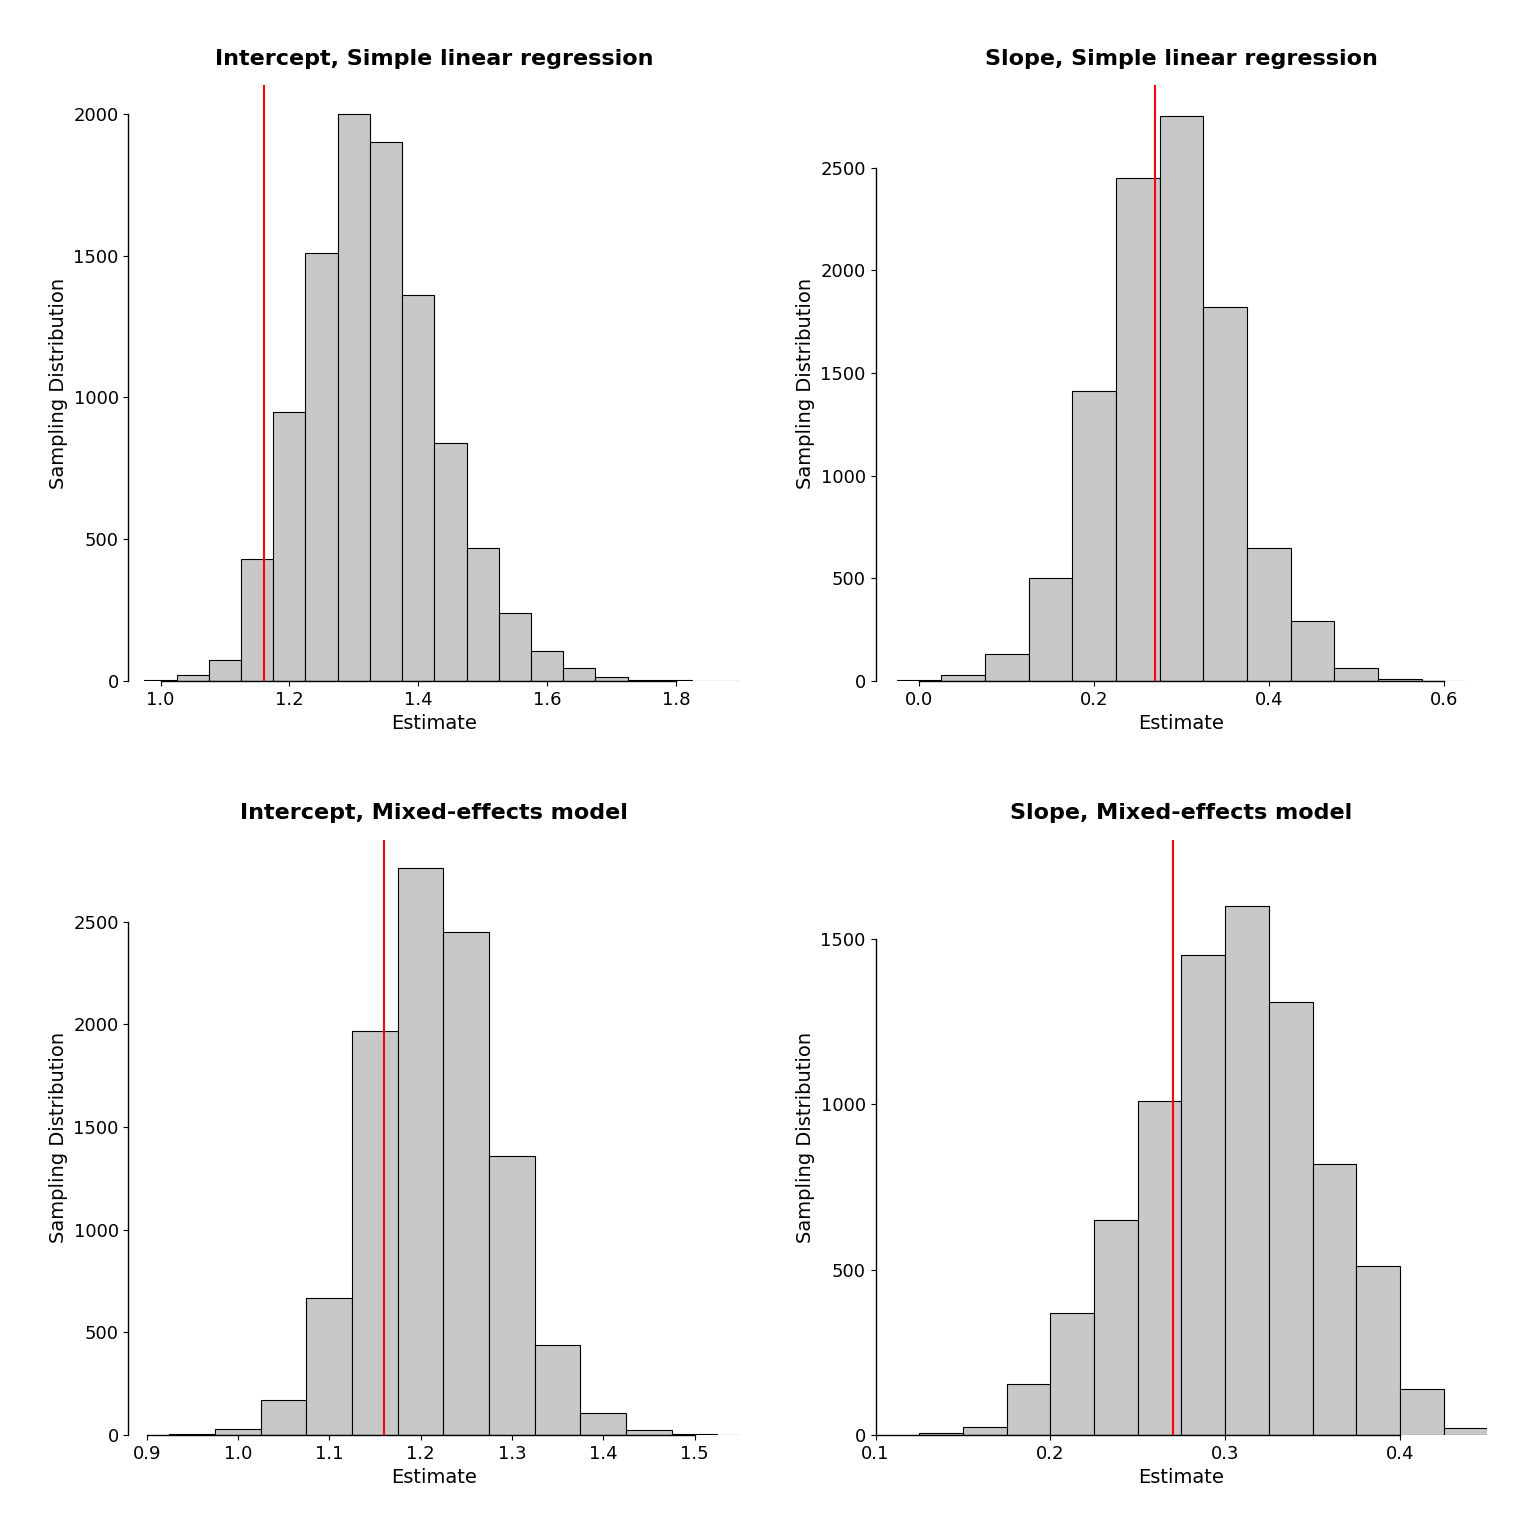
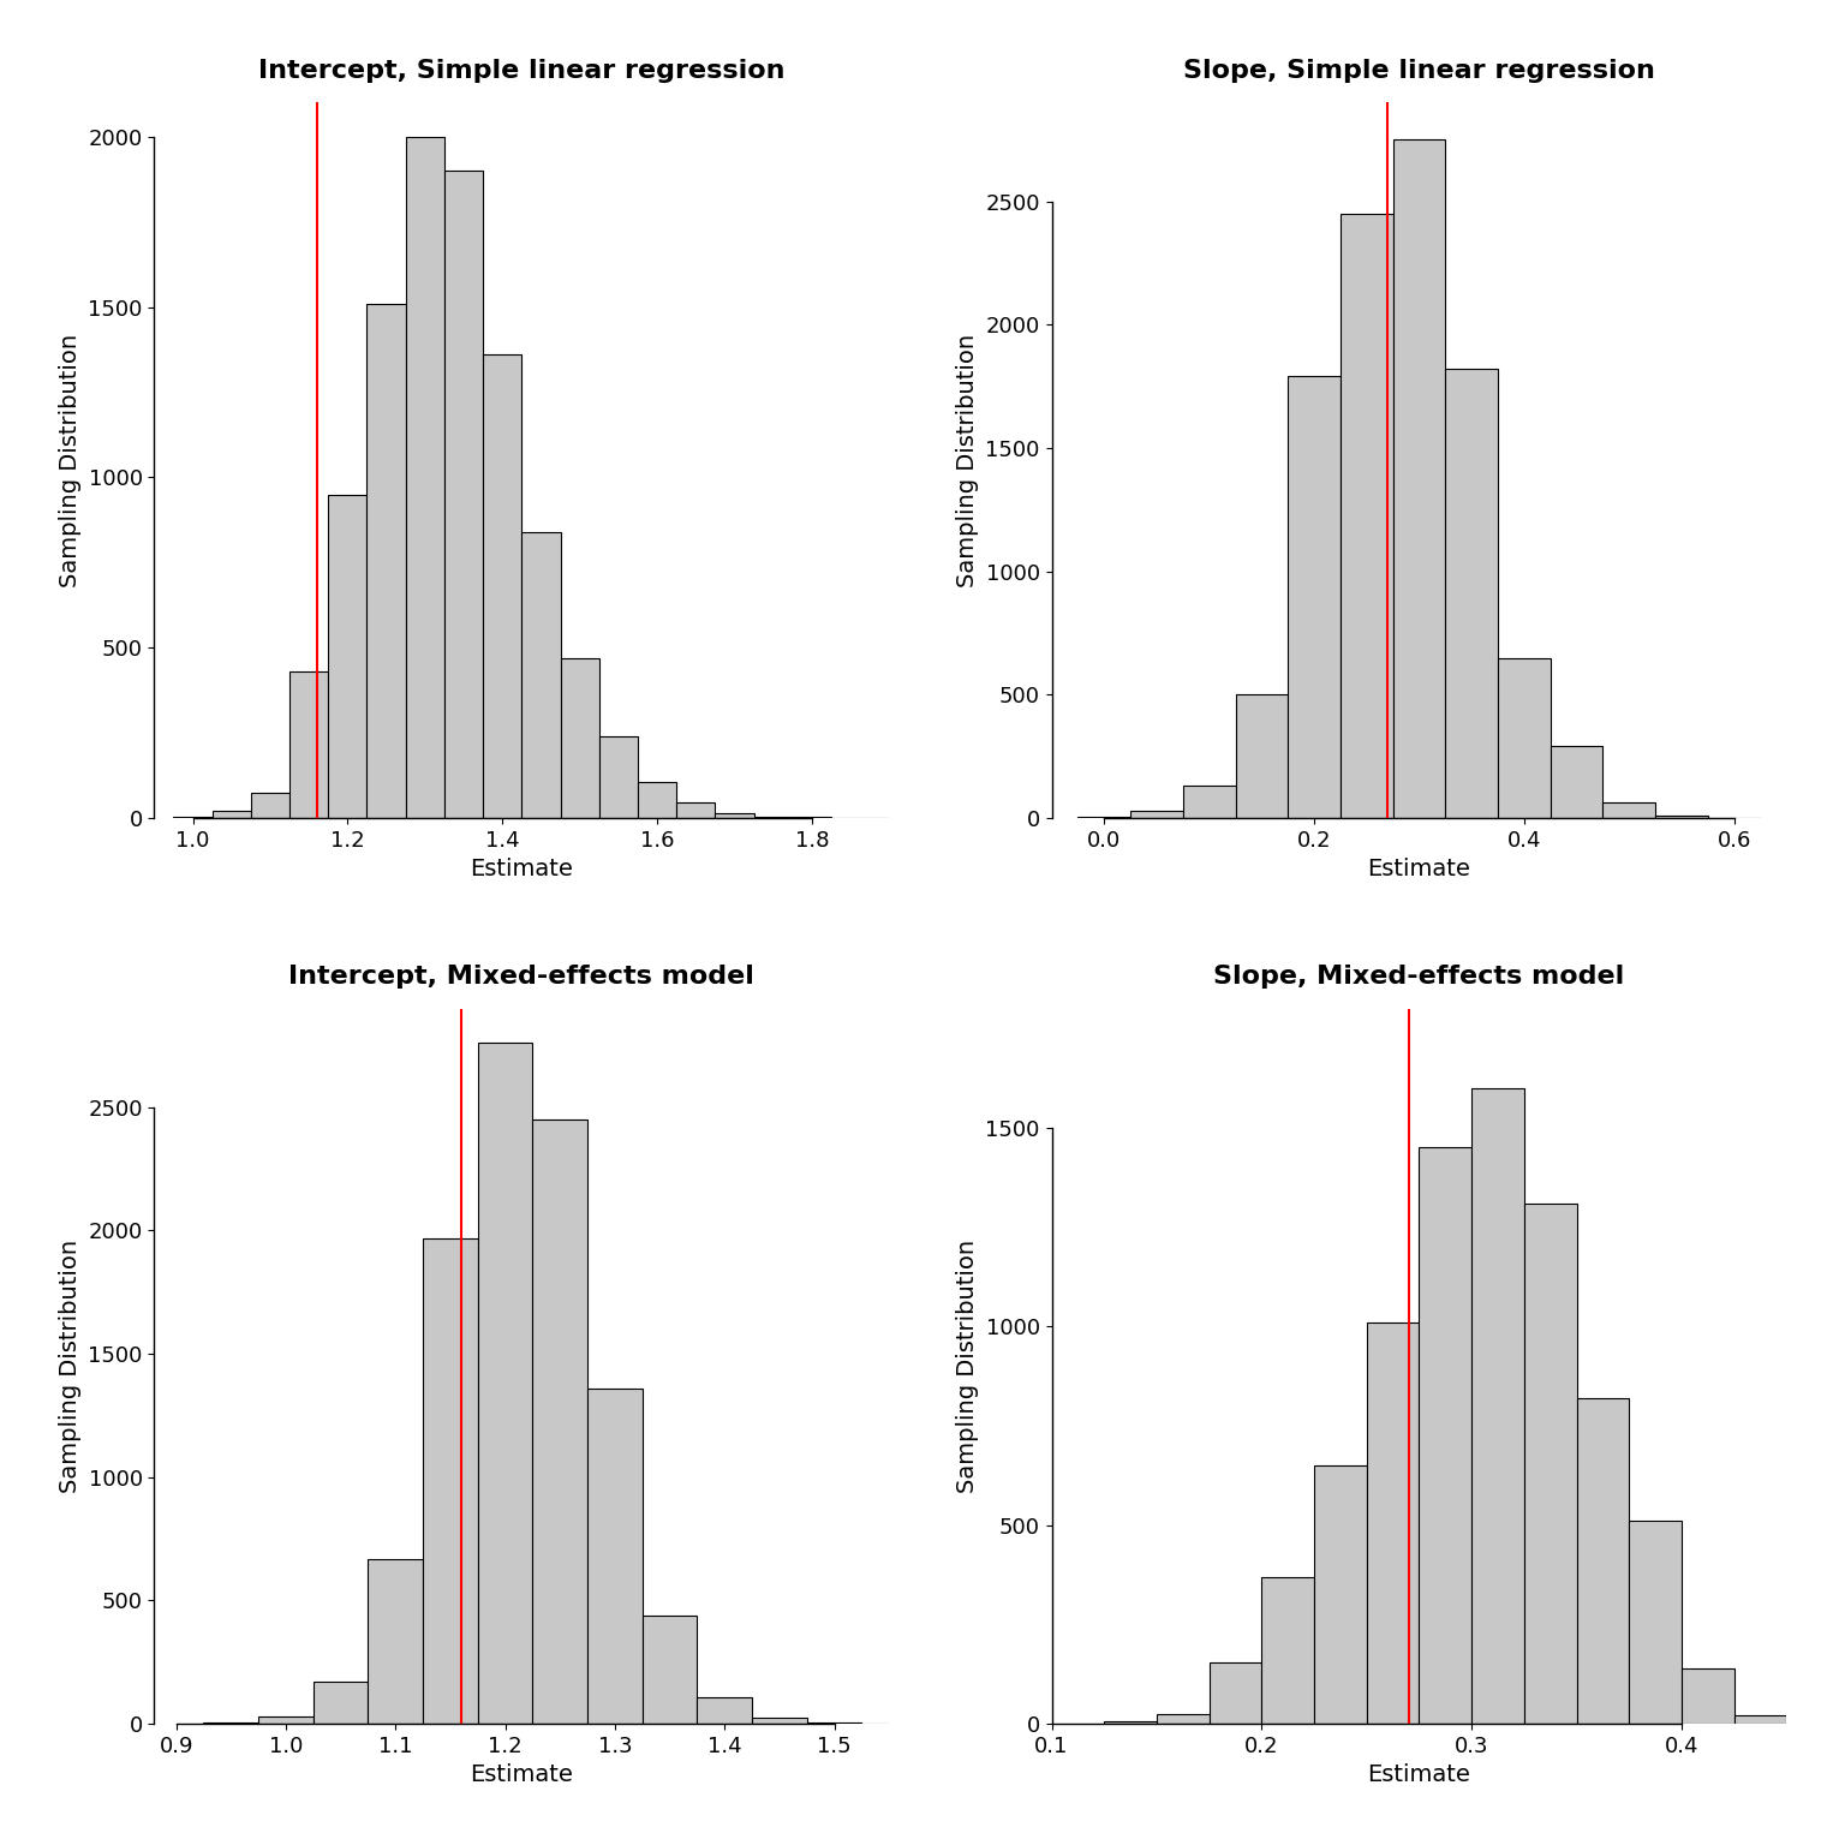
Slope, Simple linear regression/0.2: 1410 -> 1790
